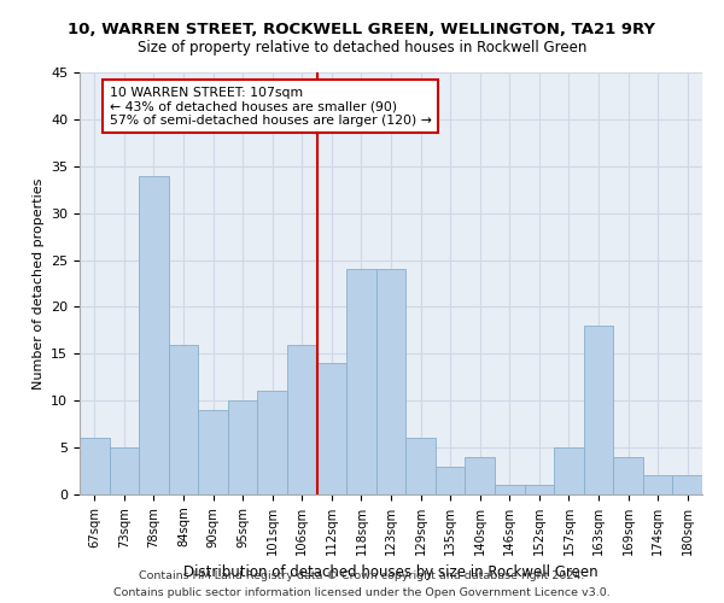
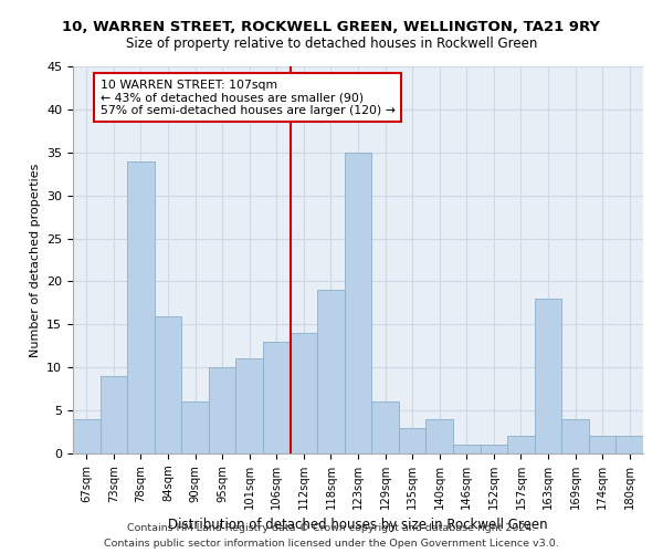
67sqm: 6 -> 4
73sqm: 5 -> 9
90sqm: 9 -> 6
106sqm: 16 -> 13
118sqm: 24 -> 19
123sqm: 24 -> 35
157sqm: 5 -> 2
